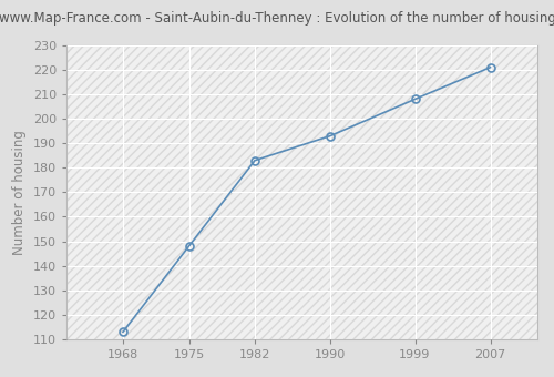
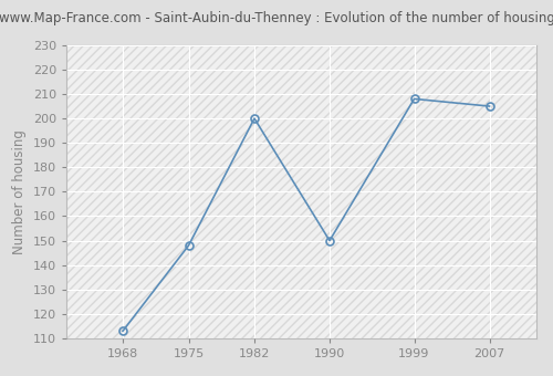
1982: 183 -> 200
1990: 193 -> 150
2007: 221 -> 205
